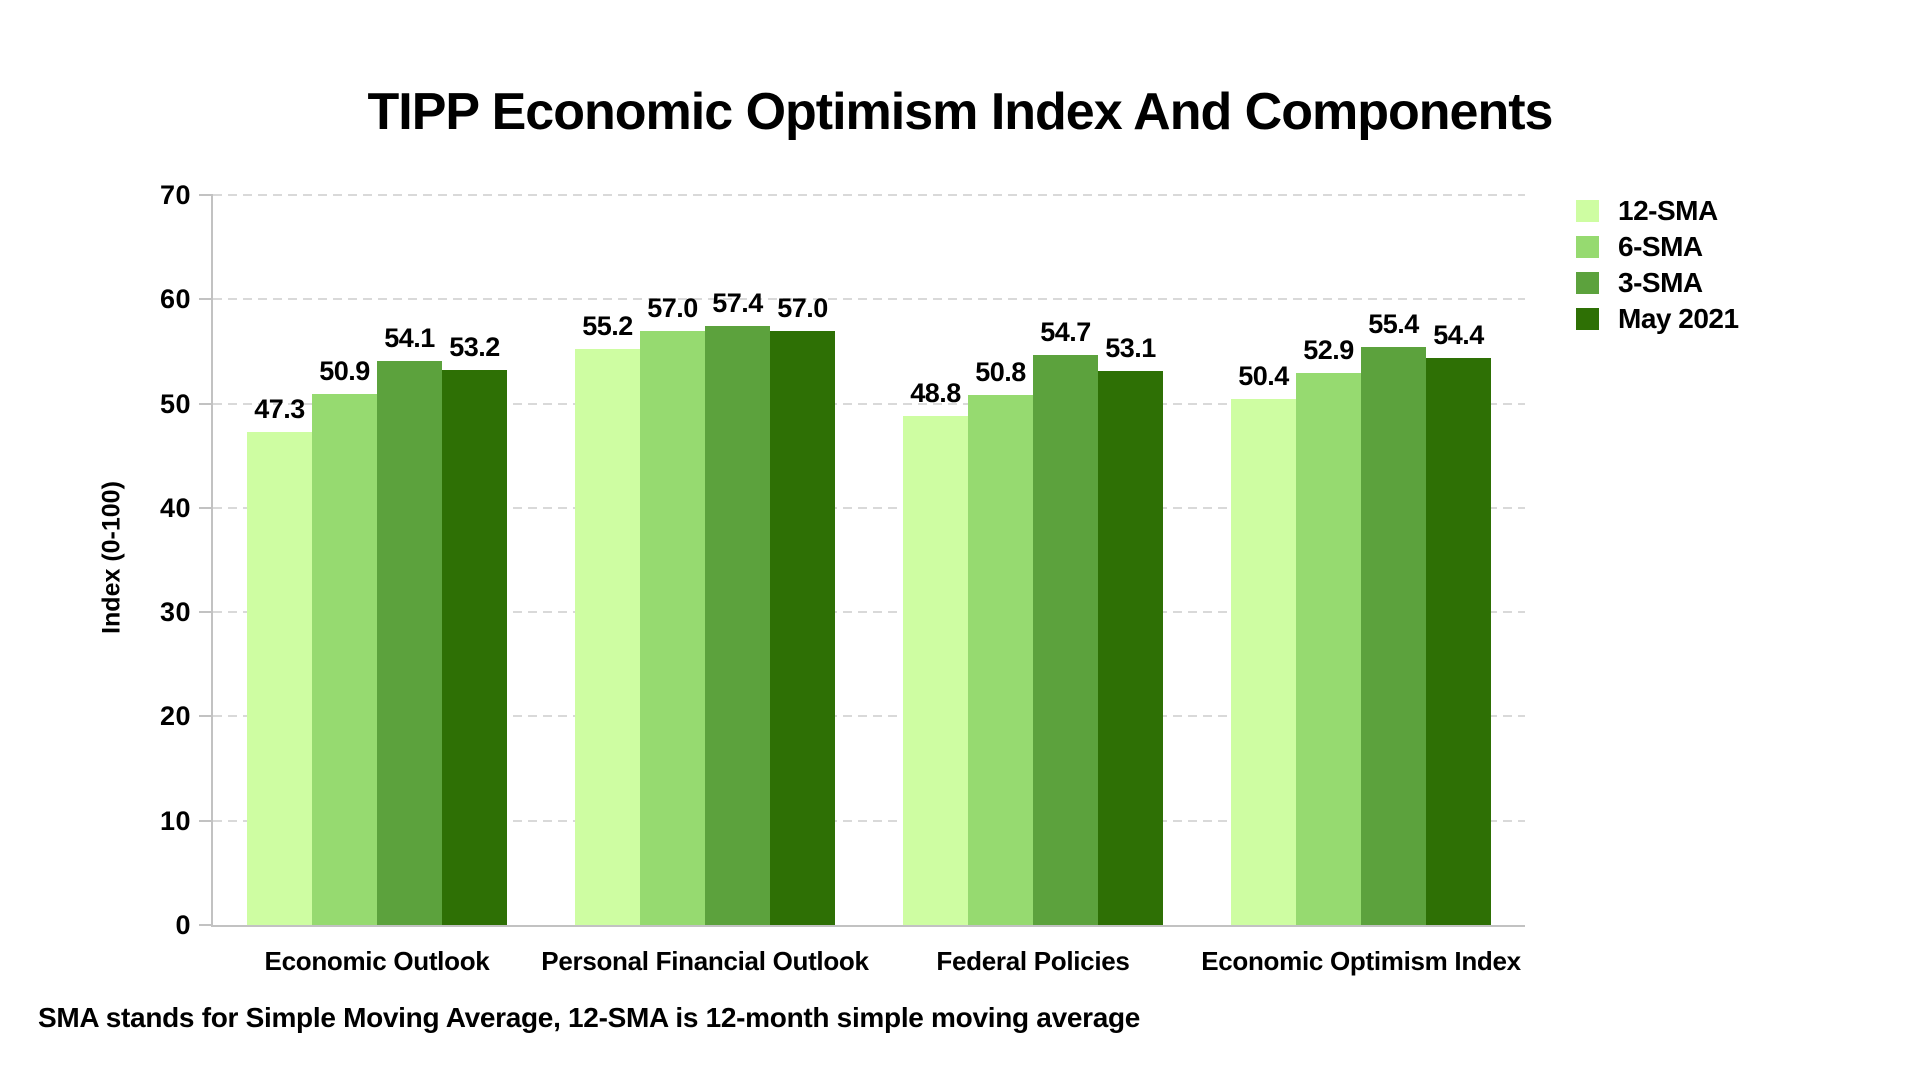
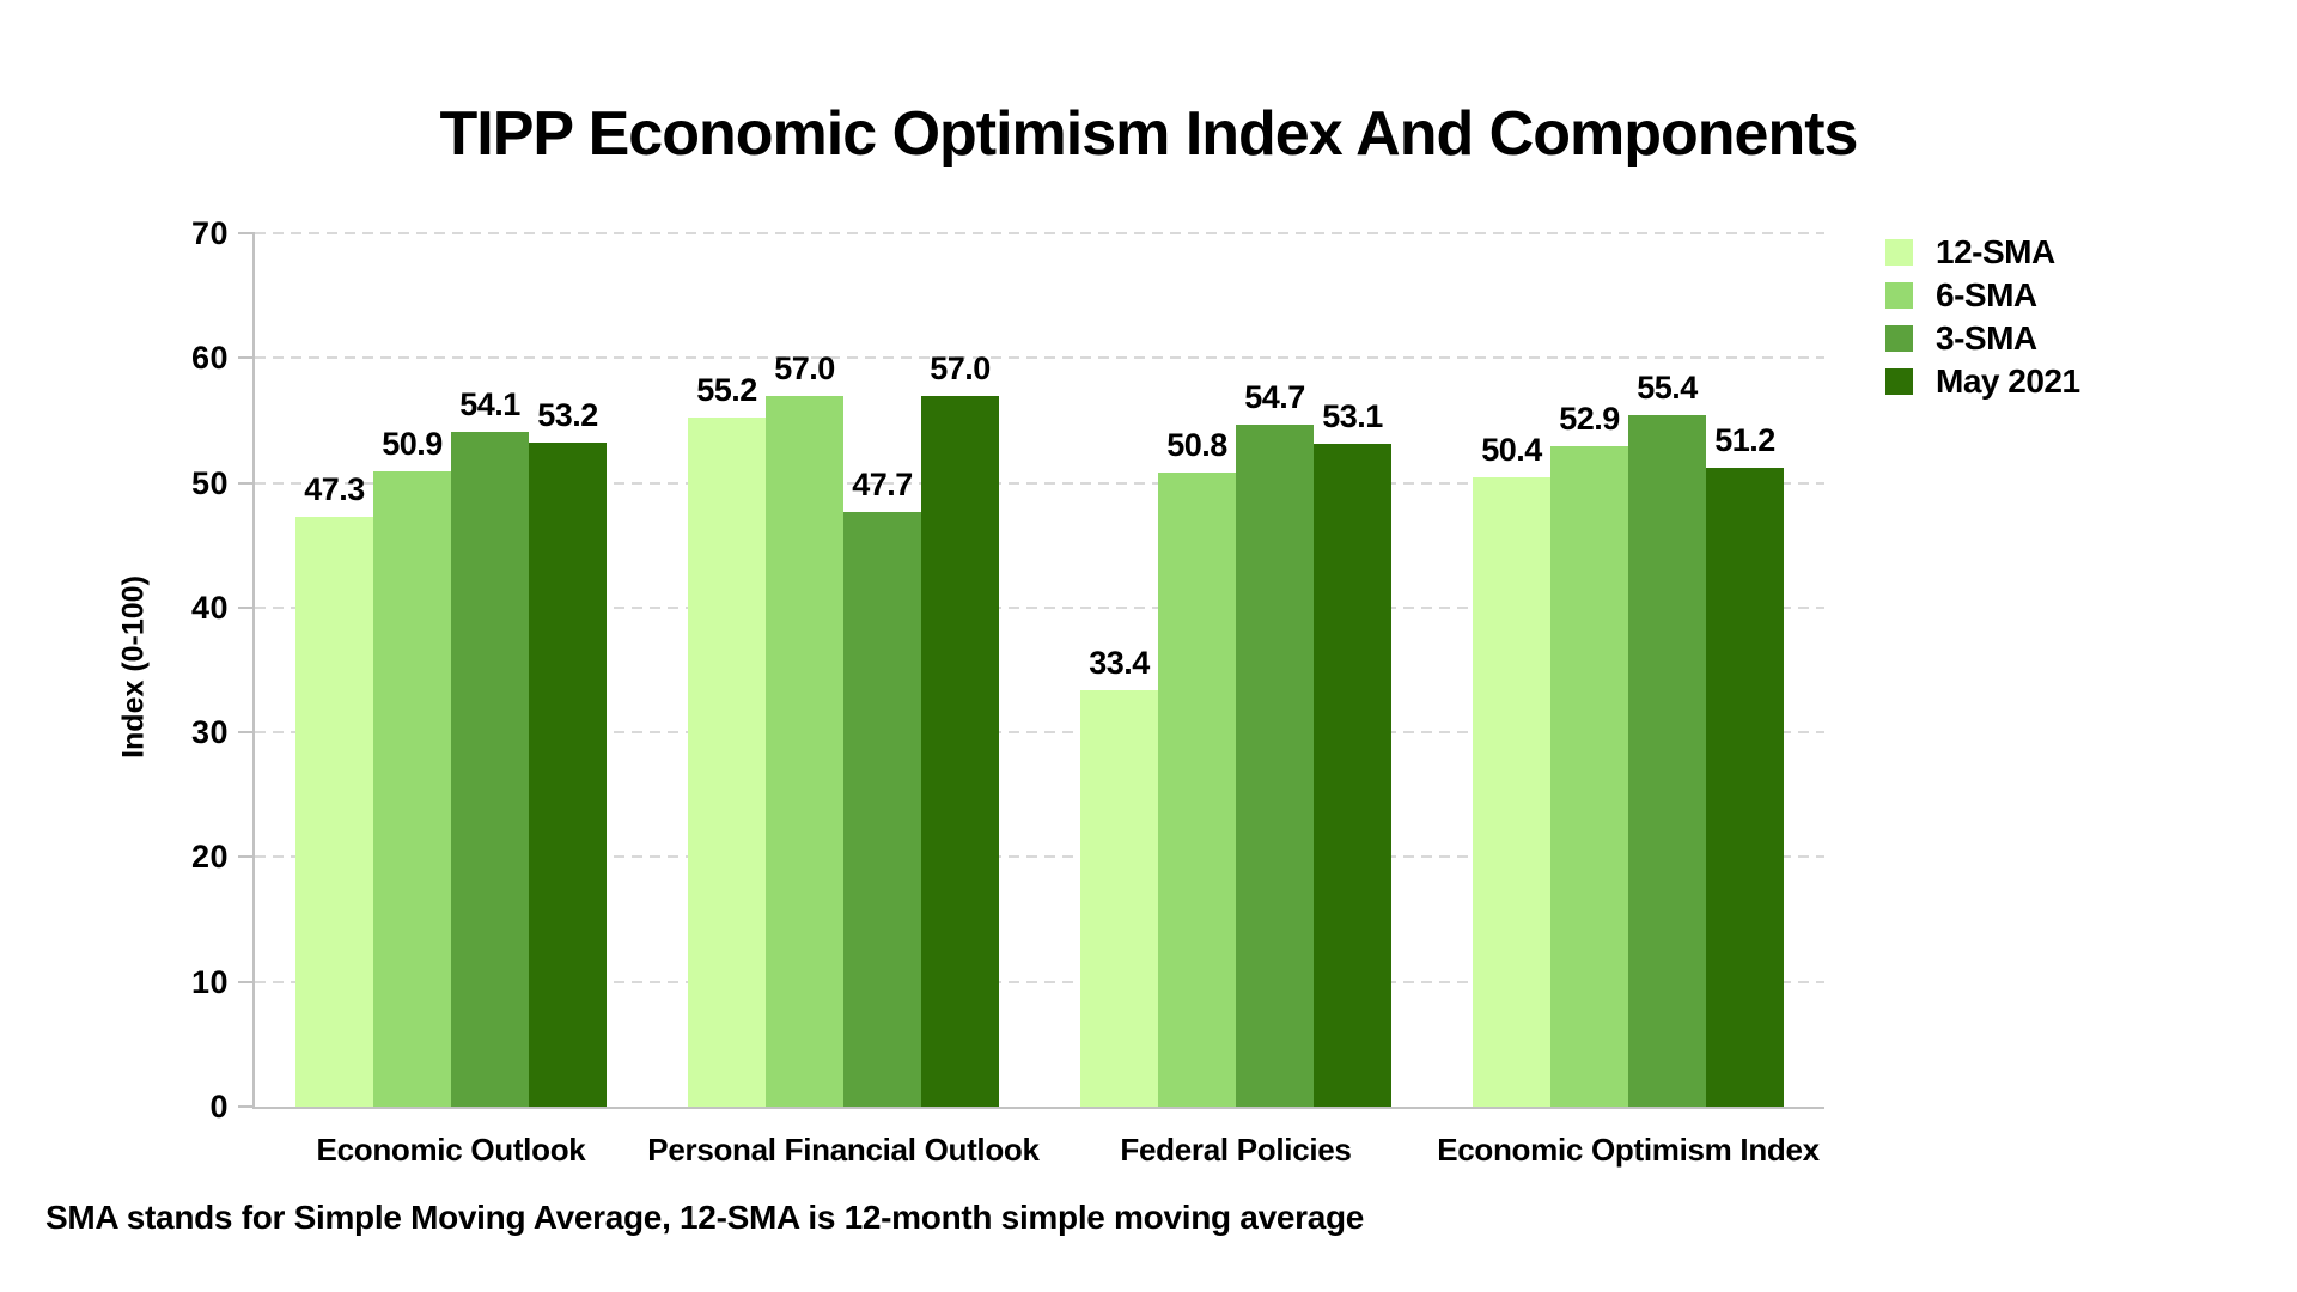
3-SMA/Personal Financial Outlook: 57.4 -> 47.7
12-SMA/Federal Policies: 48.8 -> 33.4
May 2021/Economic Optimism Index: 54.4 -> 51.2
